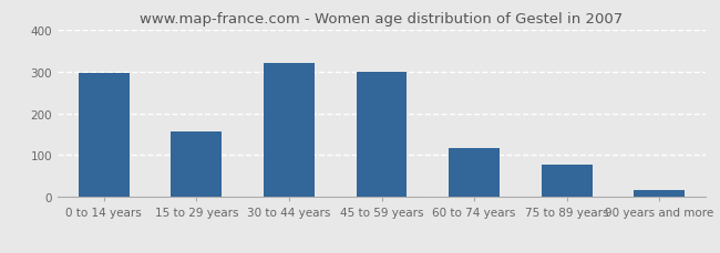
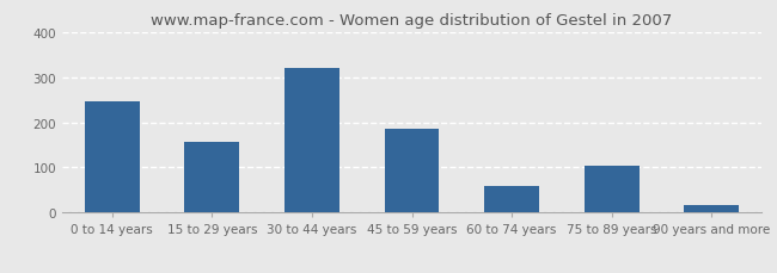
0 to 14 years: 295 -> 245
45 to 59 years: 298 -> 185
60 to 74 years: 118 -> 60
75 to 89 years: 78 -> 105
